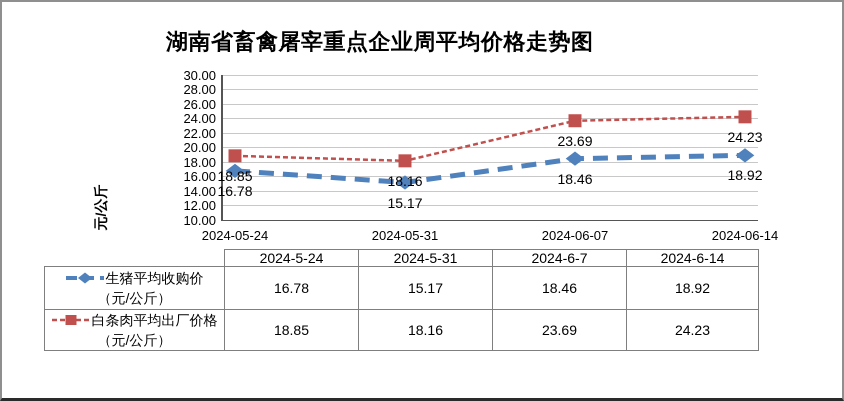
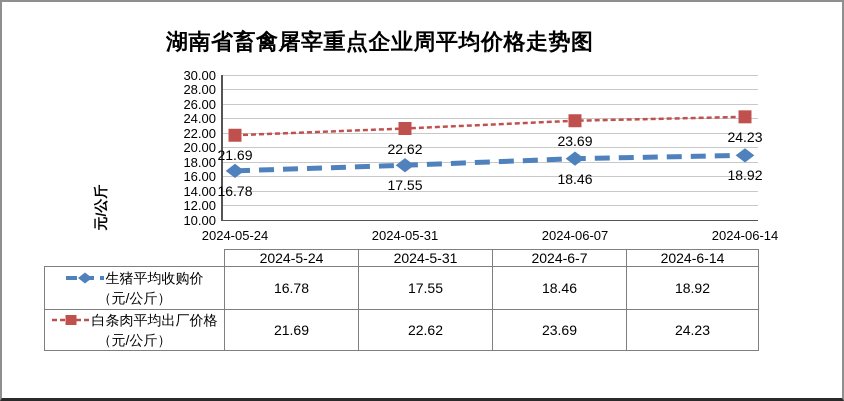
白条肉平均出厂价格/2024-05-24: 18.85 -> 21.69
生猪平均收购价/2024-05-31: 15.17 -> 17.55
白条肉平均出厂价格/2024-05-31: 18.16 -> 22.62
